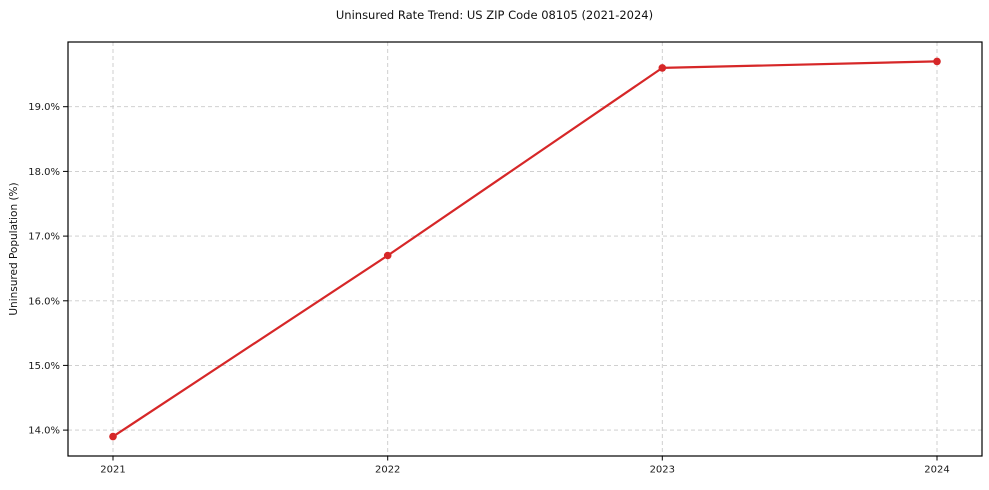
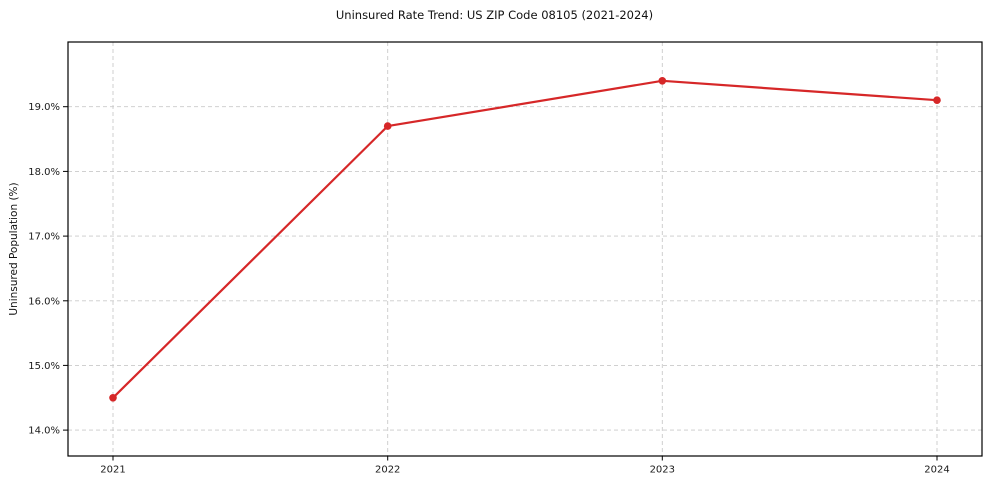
2021: 13.9% -> 14.5%
2022: 16.7% -> 18.7%
2023: 19.6% -> 19.4%
2024: 19.7% -> 19.1%
